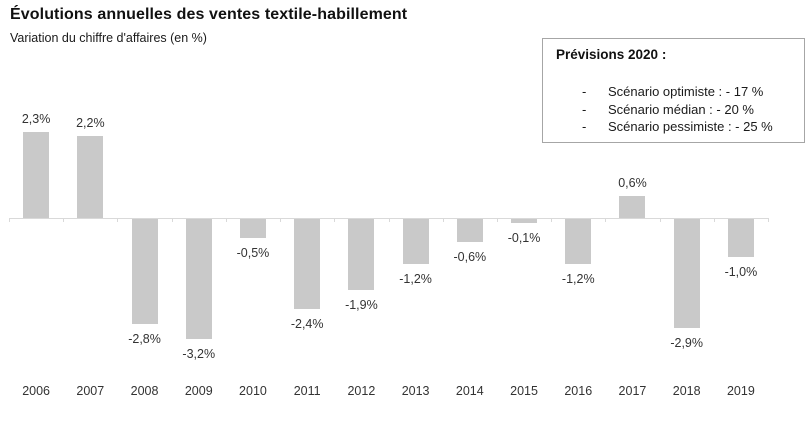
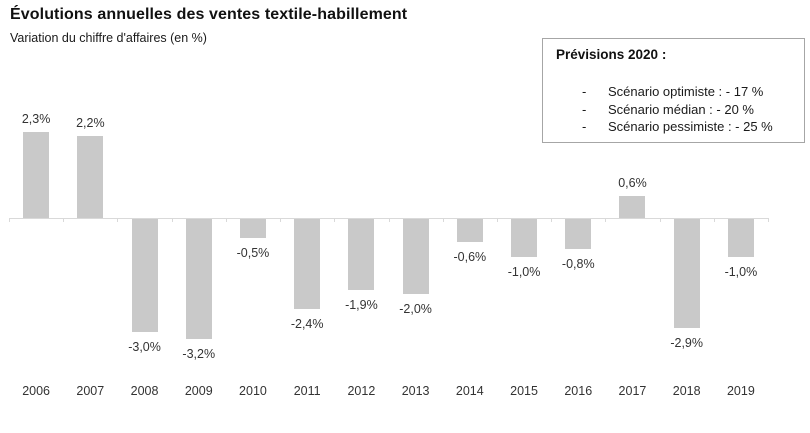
2008: -2,8% -> -3,0%
2013: -1,2% -> -2,0%
2015: -0,1% -> -1,0%
2016: -1,2% -> -0,8%
